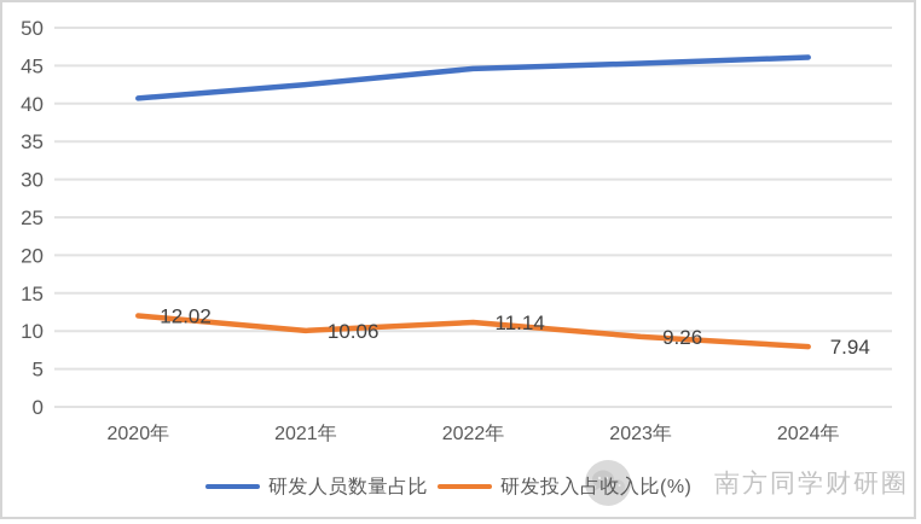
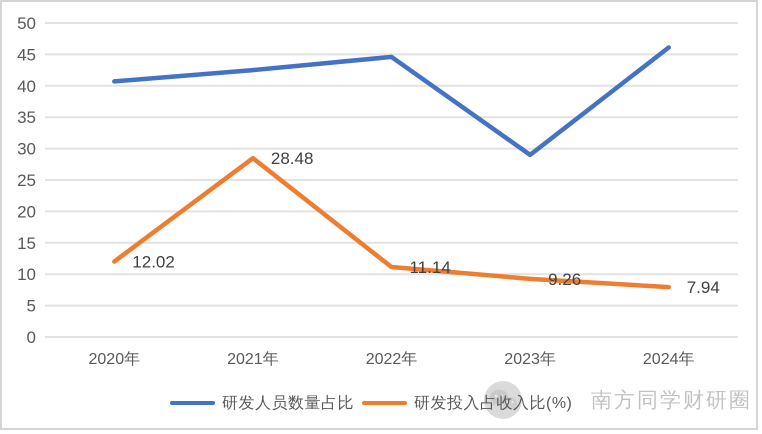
研发投入占收入比(%)/2021年: 10.06 -> 28.48
研发人员数量占比/2023年: 45 -> 29
